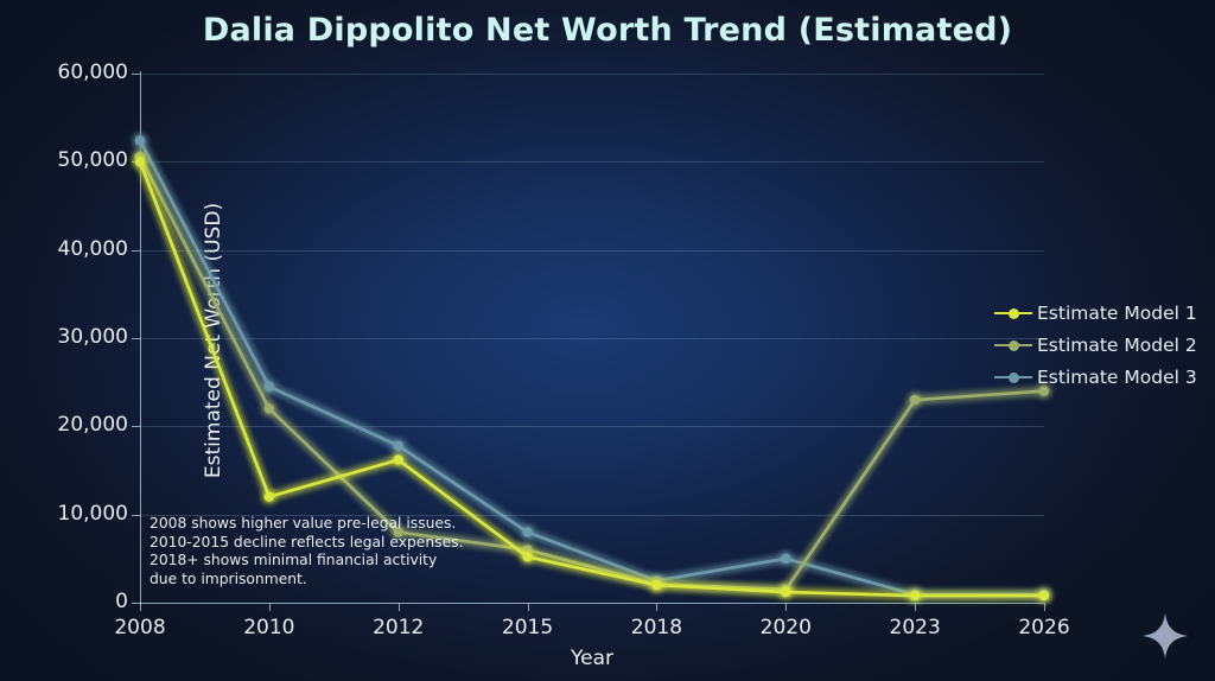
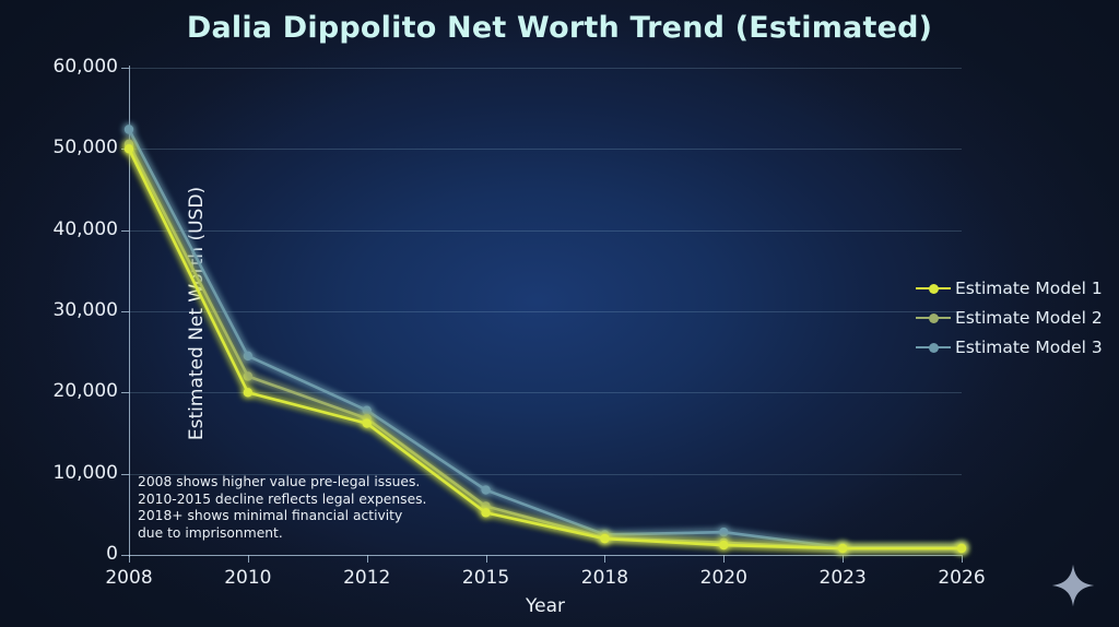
Estimate Model 1/2010: 12000 -> 20000
Estimate Model 2/2012: 8000 -> 17000
Estimate Model 3/2020: 5000 -> 3000
Estimate Model 2/2023: 23000 -> 1000
Estimate Model 2/2026: 24000 -> 1000
